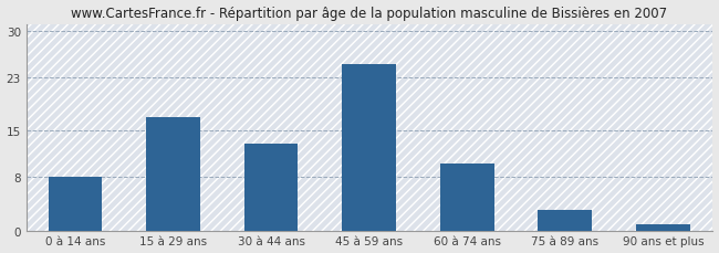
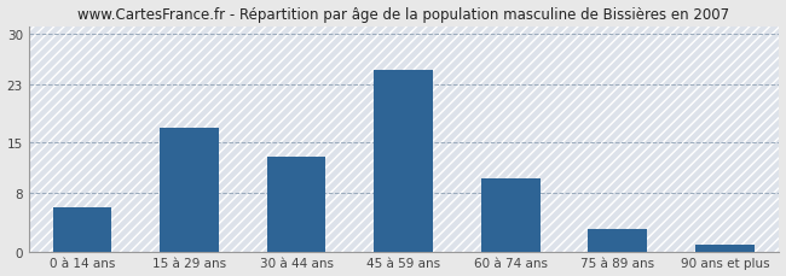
0 à 14 ans: 8 -> 6
